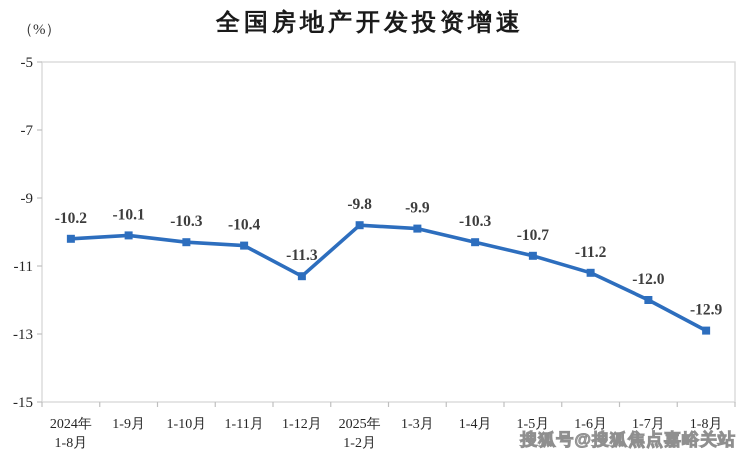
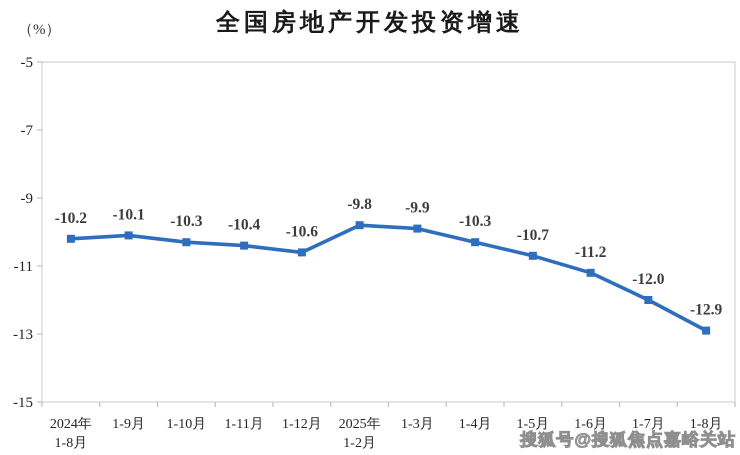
1-12月: -11.3 -> -10.6
